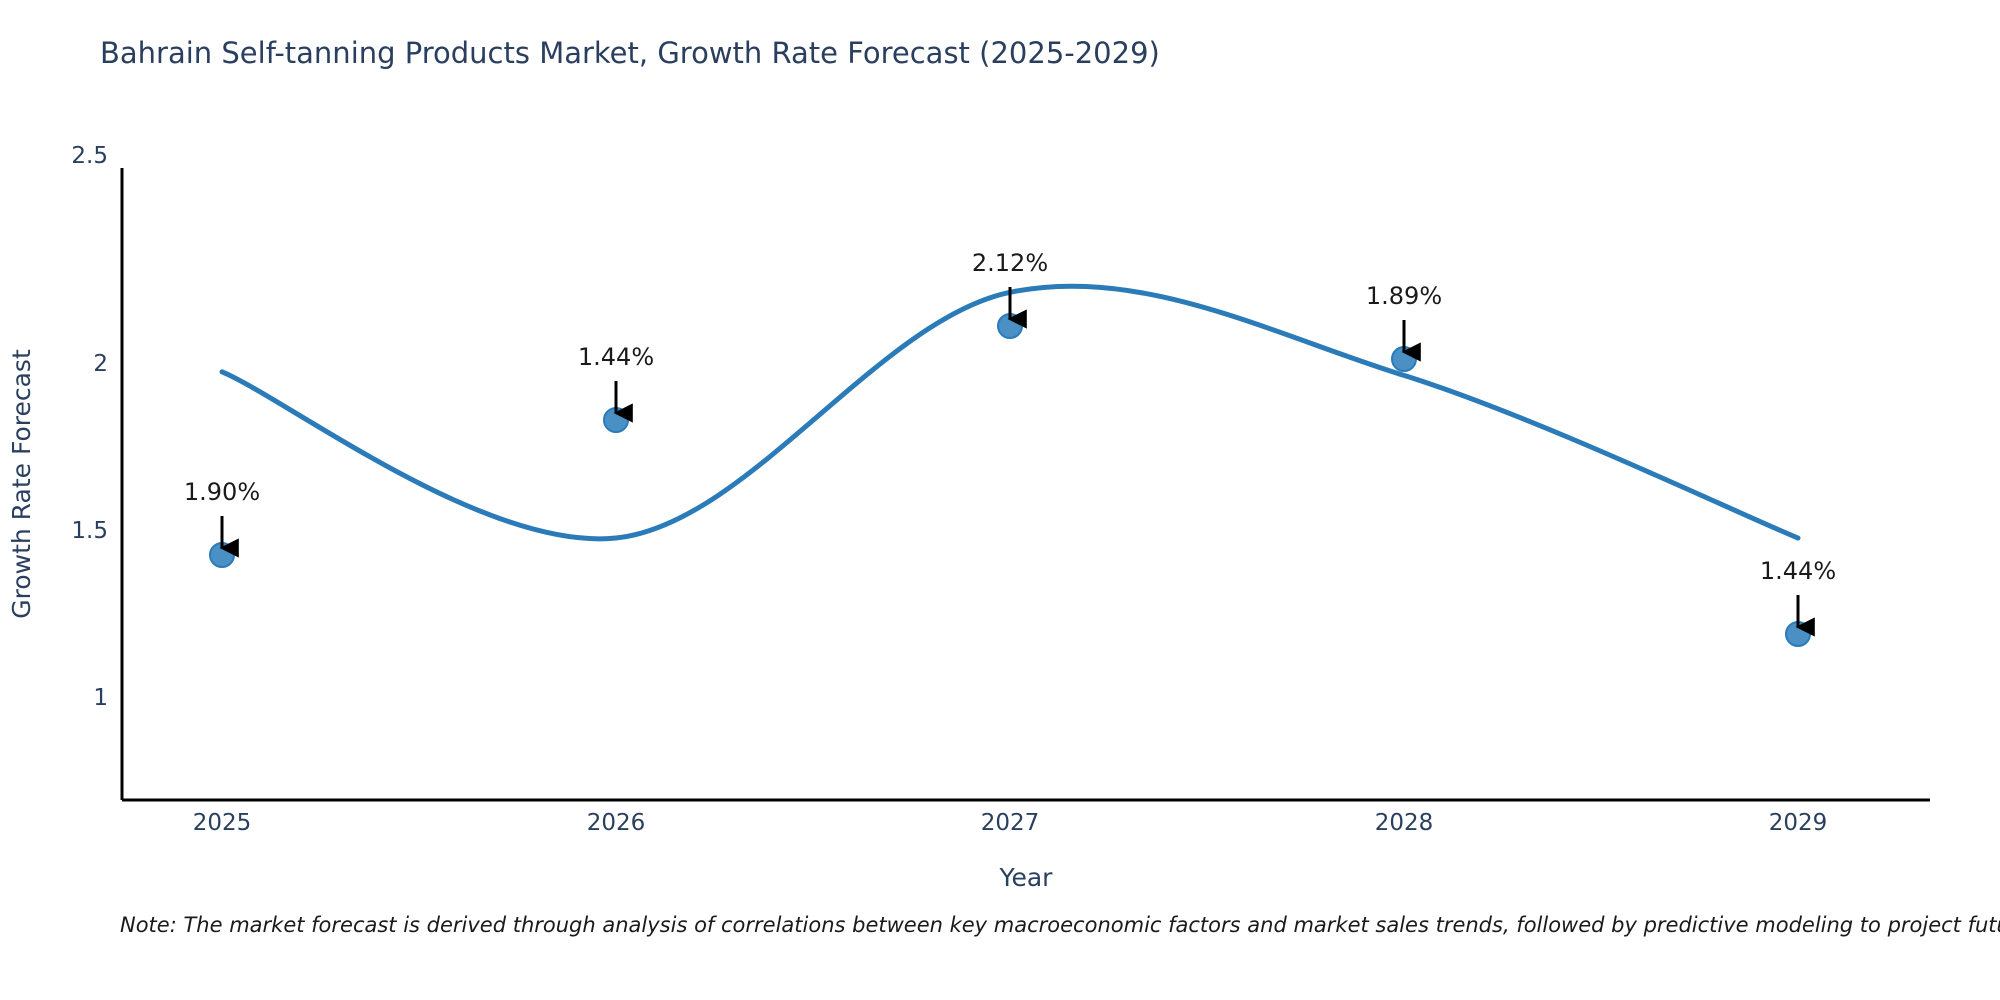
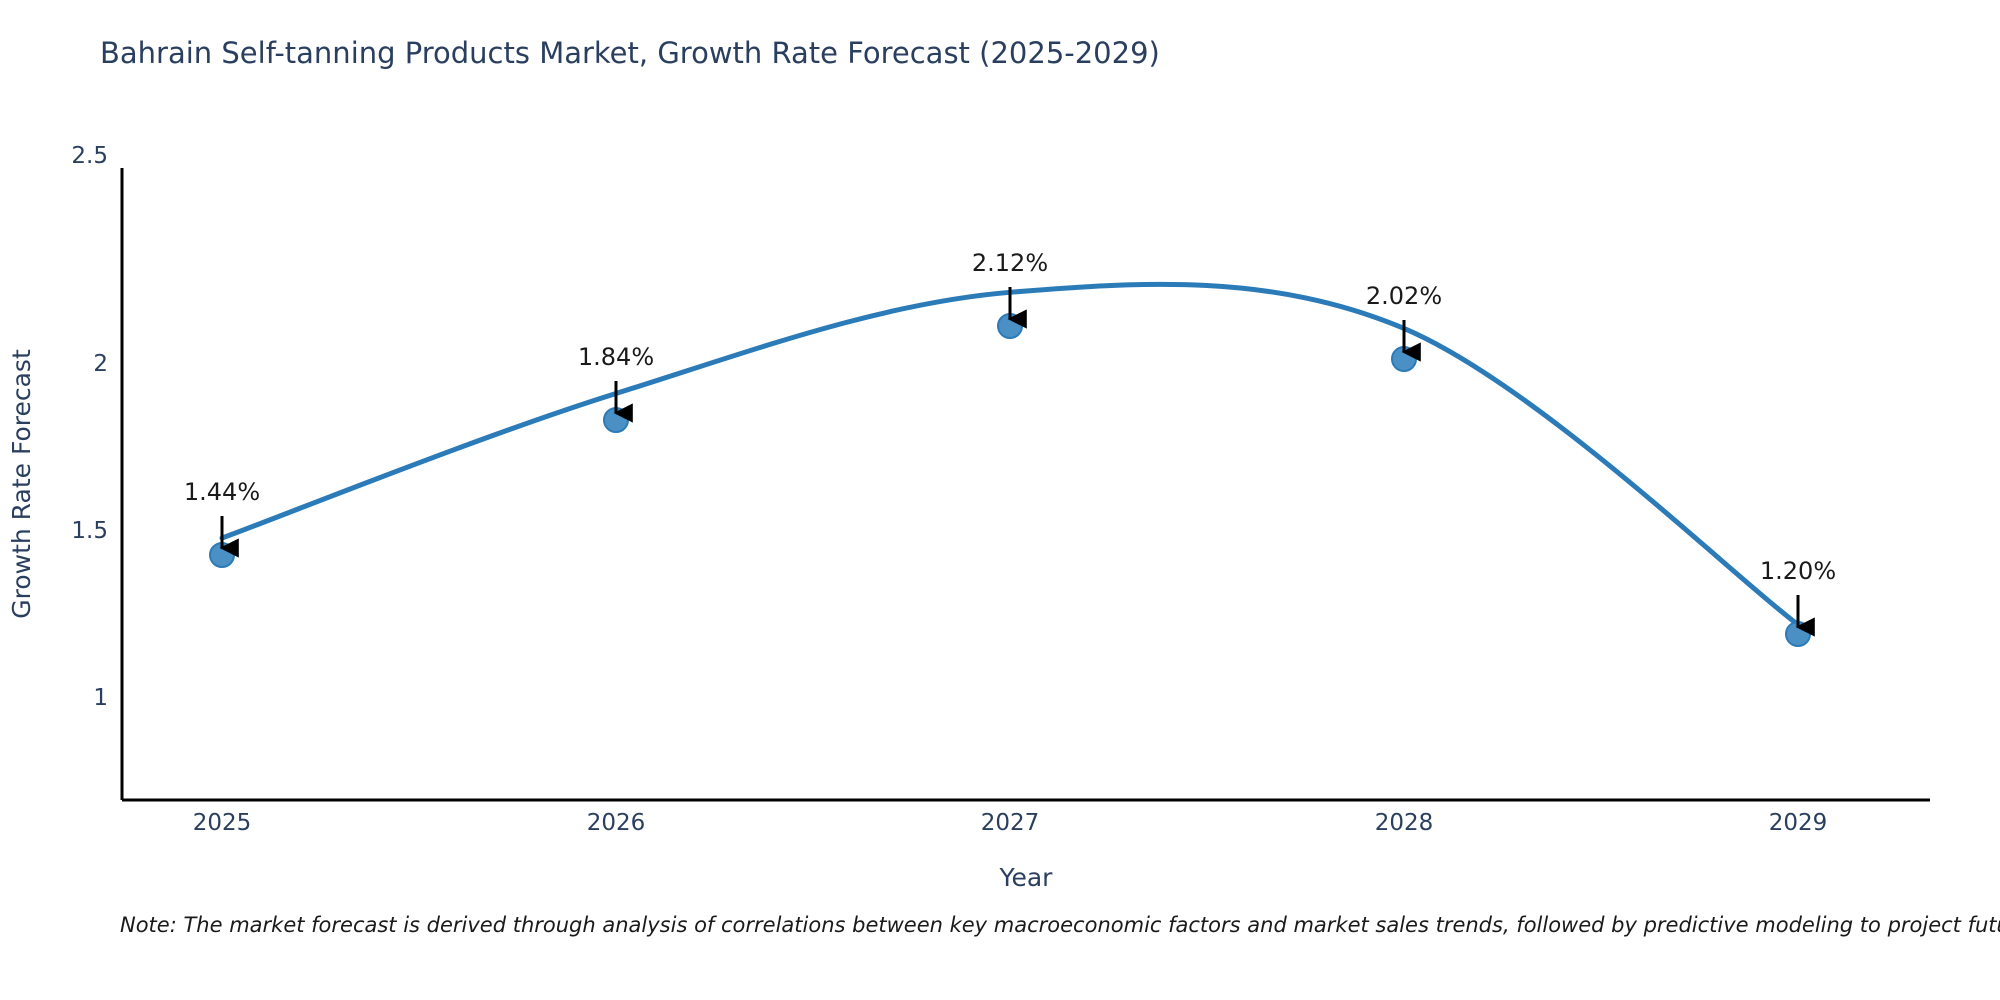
2025: 1.90% -> 1.44%
2026: 1.44% -> 1.84%
2028: 1.89% -> 2.02%
2029: 1.44% -> 1.20%
